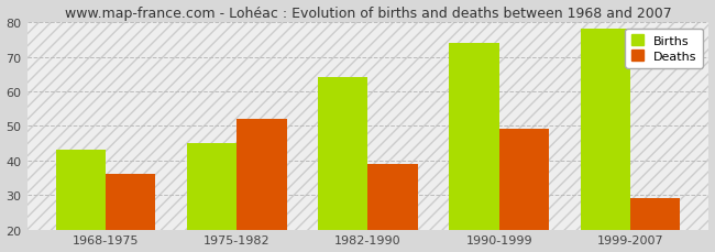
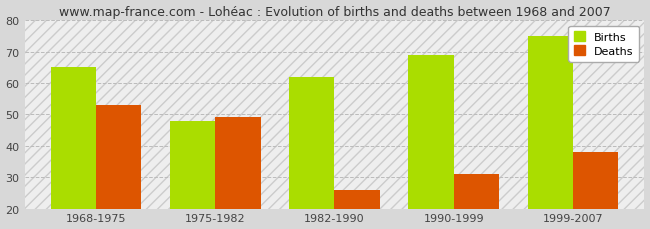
Births/1968-1975: 43 -> 65
Deaths/1968-1975: 36 -> 53
Births/1975-1982: 45 -> 48
Deaths/1975-1982: 52 -> 49
Births/1982-1990: 64 -> 62
Deaths/1982-1990: 39 -> 26
Births/1990-1999: 74 -> 69
Deaths/1990-1999: 49 -> 31
Births/1999-2007: 78 -> 75
Deaths/1999-2007: 29 -> 38
